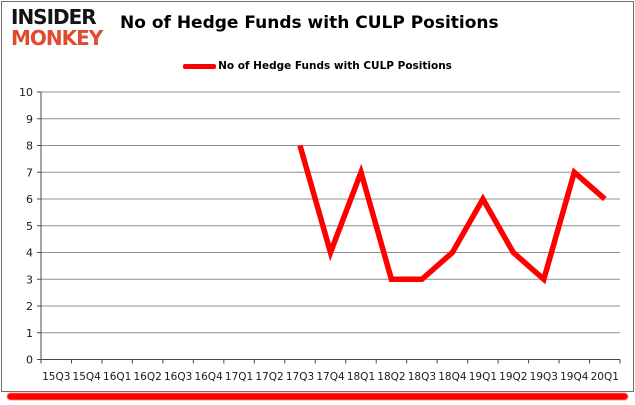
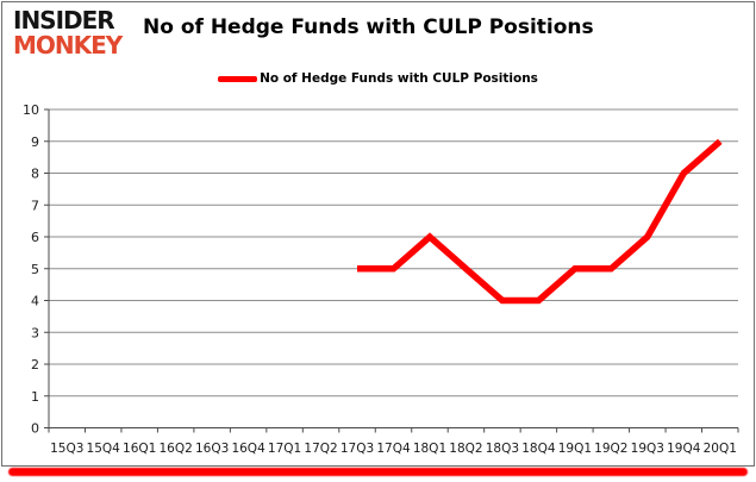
17Q3: 8 -> 5
17Q4: 4 -> 5
18Q1: 7 -> 6
18Q2: 3 -> 5
18Q3: 3 -> 4
19Q1: 6 -> 5
19Q2: 4 -> 5
19Q3: 3 -> 6
19Q4: 7 -> 8
20Q1: 6 -> 9
